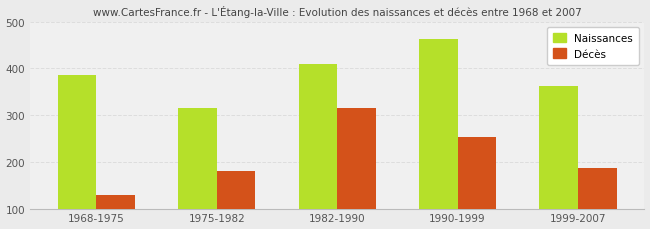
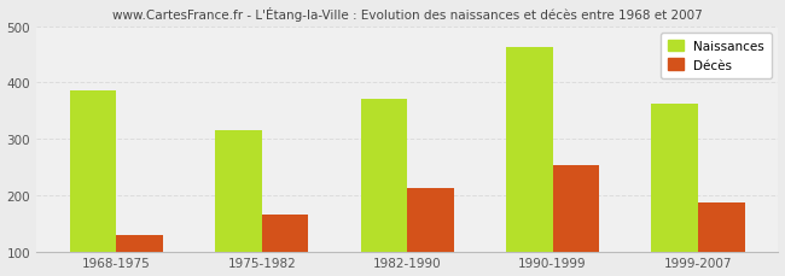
Décès/1975-1982: 180 -> 165
Naissances/1982-1990: 410 -> 370
Décès/1982-1990: 315 -> 212
